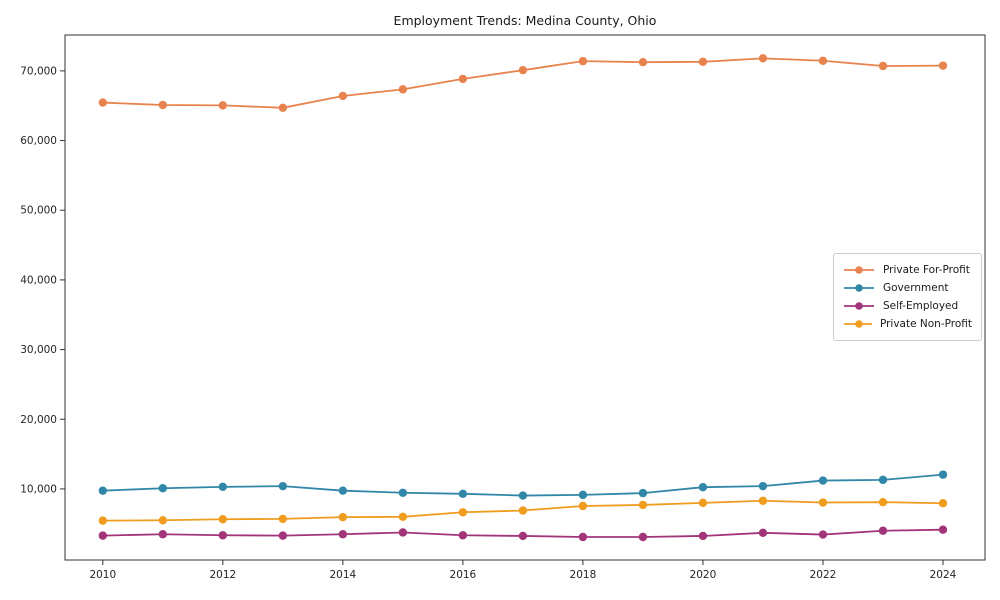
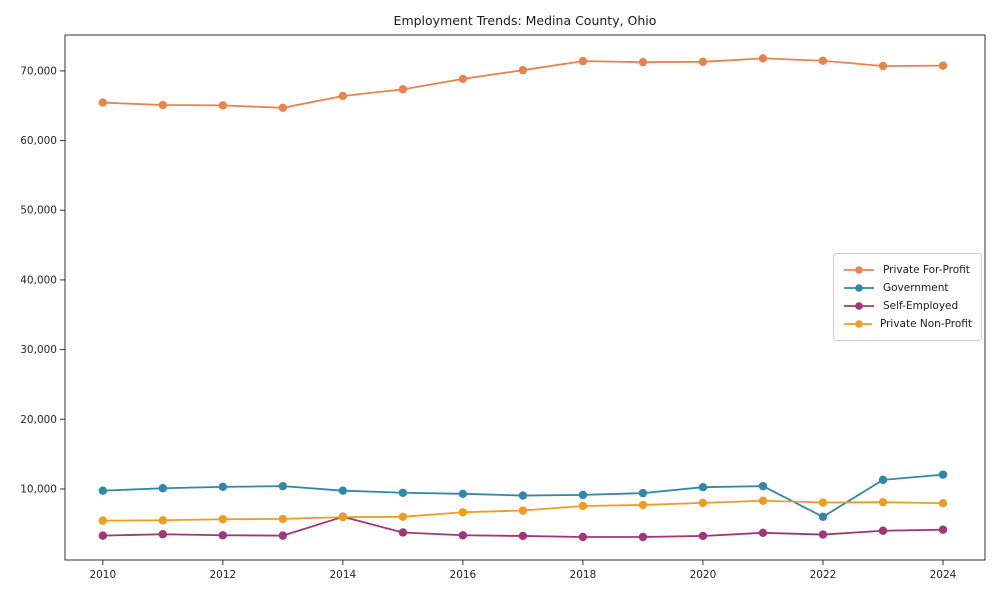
Self-Employed/2014: 4000 -> 6000
Government/2022: 11000 -> 6000
